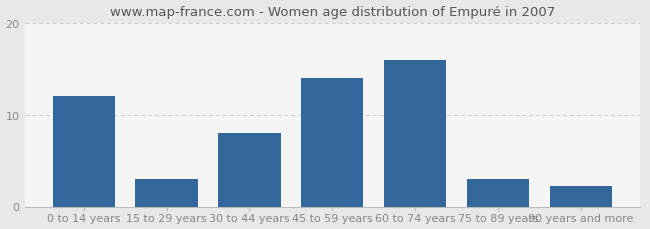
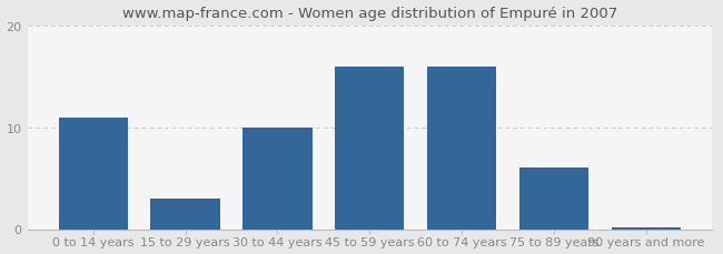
0 to 14 years: 12.0 -> 11.0
30 to 44 years: 8.0 -> 10.0
45 to 59 years: 14.0 -> 16.0
75 to 89 years: 3.0 -> 6.0
90 years and more: 2.2 -> 0.2
